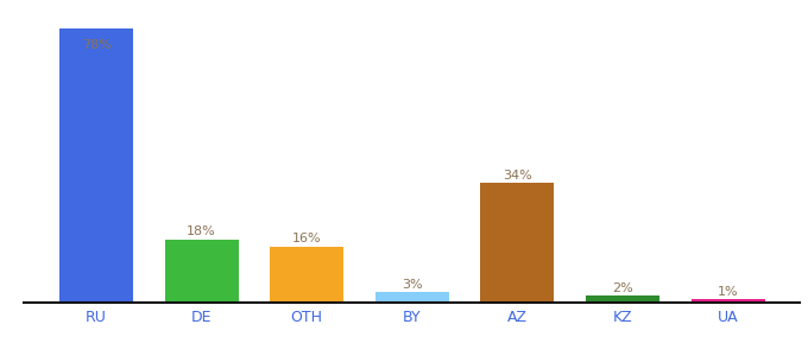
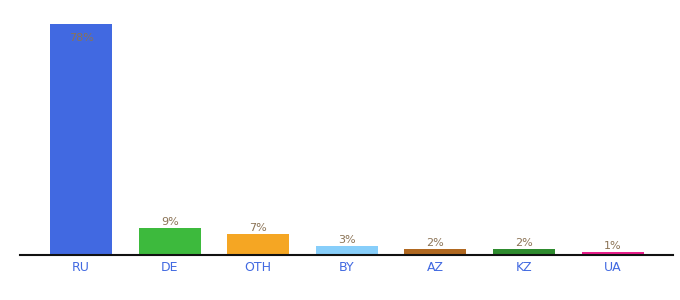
DE: 18% -> 9%
OTH: 16% -> 7%
AZ: 34% -> 2%
